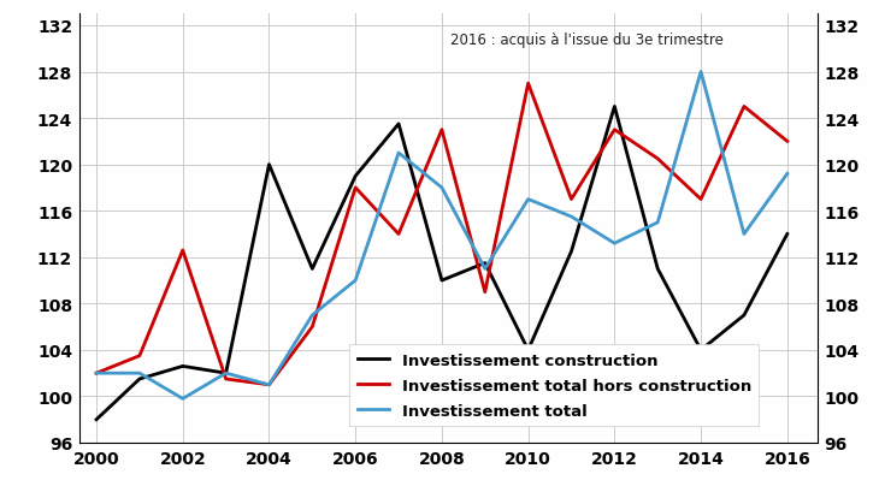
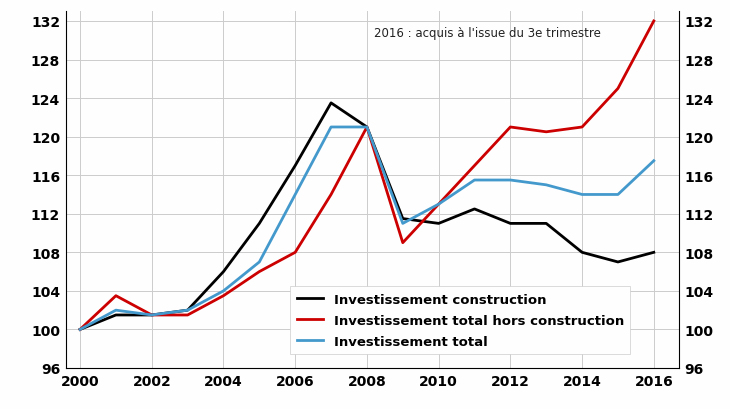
Investissement construction/2000: 98.0 -> 100.0
Investissement total hors construction/2000: 102.0 -> 100.0
Investissement total/2000: 102.0 -> 100.0
Investissement construction/2002: 102.6 -> 101.5
Investissement total hors construction/2002: 112.6 -> 101.5
Investissement total/2002: 99.8 -> 101.5
Investissement construction/2004: 120.0 -> 106.0
Investissement total hors construction/2004: 101.0 -> 103.5
Investissement total/2004: 101.0 -> 104.0
Investissement construction/2006: 119.0 -> 117.0
Investissement total hors construction/2006: 118.0 -> 108.0
Investissement total/2006: 110.0 -> 114.0
Investissement construction/2008: 110.0 -> 121.0
Investissement total hors construction/2008: 123.0 -> 121.0
Investissement total/2008: 118.0 -> 121.0
Investissement construction/2010: 104.0 -> 111.0
Investissement total hors construction/2010: 127.0 -> 113.0
Investissement total/2010: 117.0 -> 113.0
Investissement construction/2012: 125.0 -> 111.0
Investissement total hors construction/2012: 123.0 -> 121.0
Investissement total/2012: 113.2 -> 115.5
Investissement construction/2014: 104.0 -> 108.0
Investissement total hors construction/2014: 117.0 -> 121.0
Investissement total/2014: 128.0 -> 114.0
Investissement construction/2016: 114.0 -> 108.0
Investissement total hors construction/2016: 122.0 -> 132.0
Investissement total/2016: 119.2 -> 117.5
